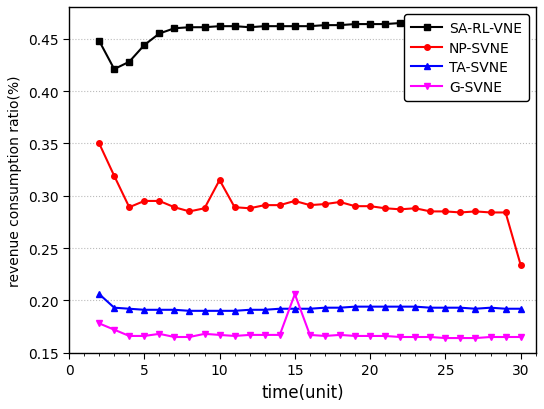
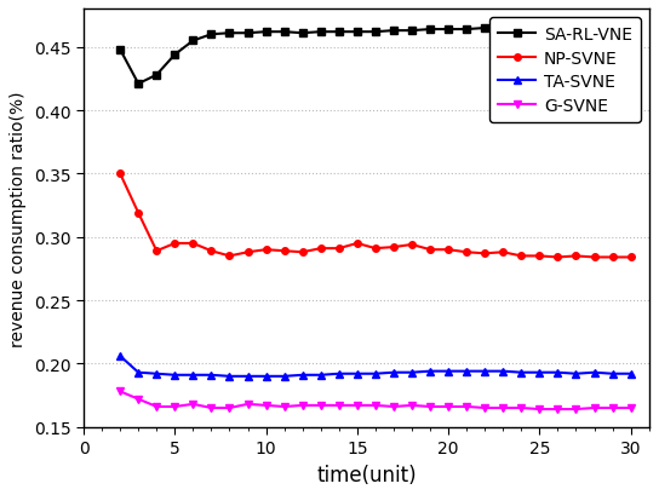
NP-SVNE/10: 0.315 -> 0.290
G-SVNE/15: 0.206 -> 0.167
NP-SVNE/30: 0.234 -> 0.284
